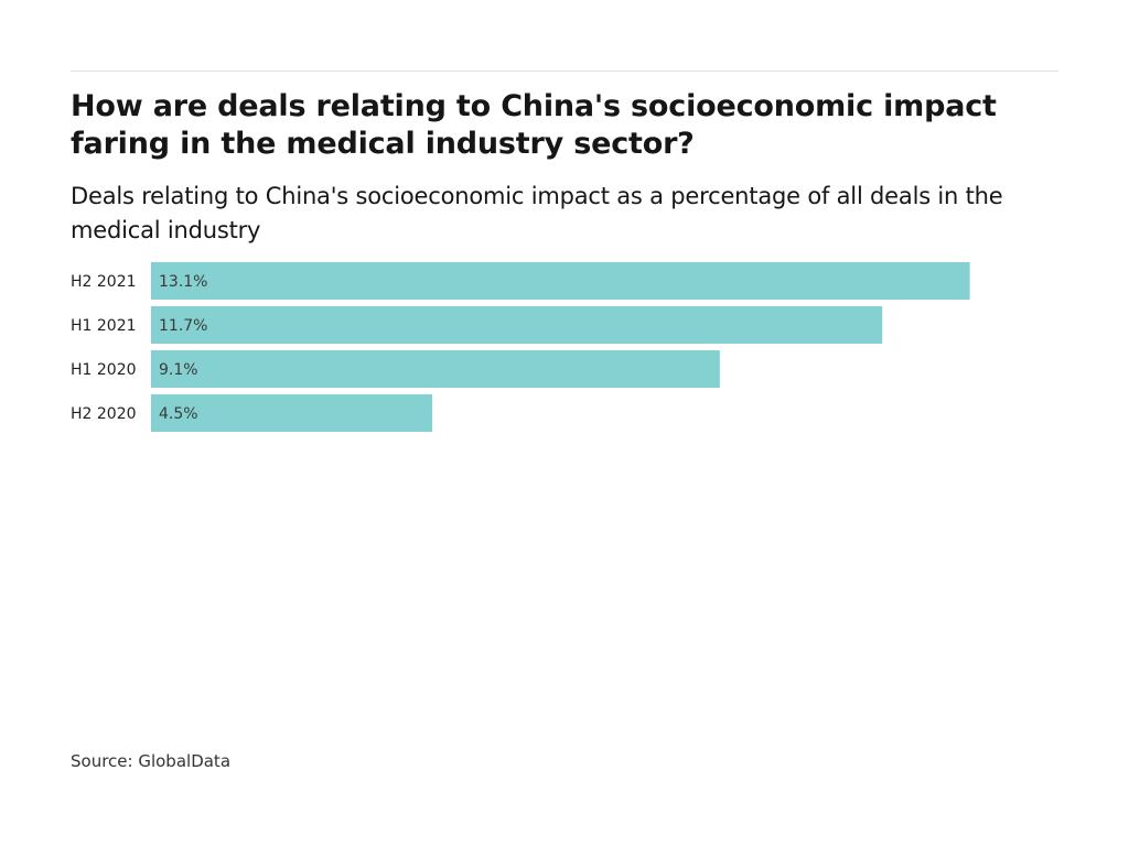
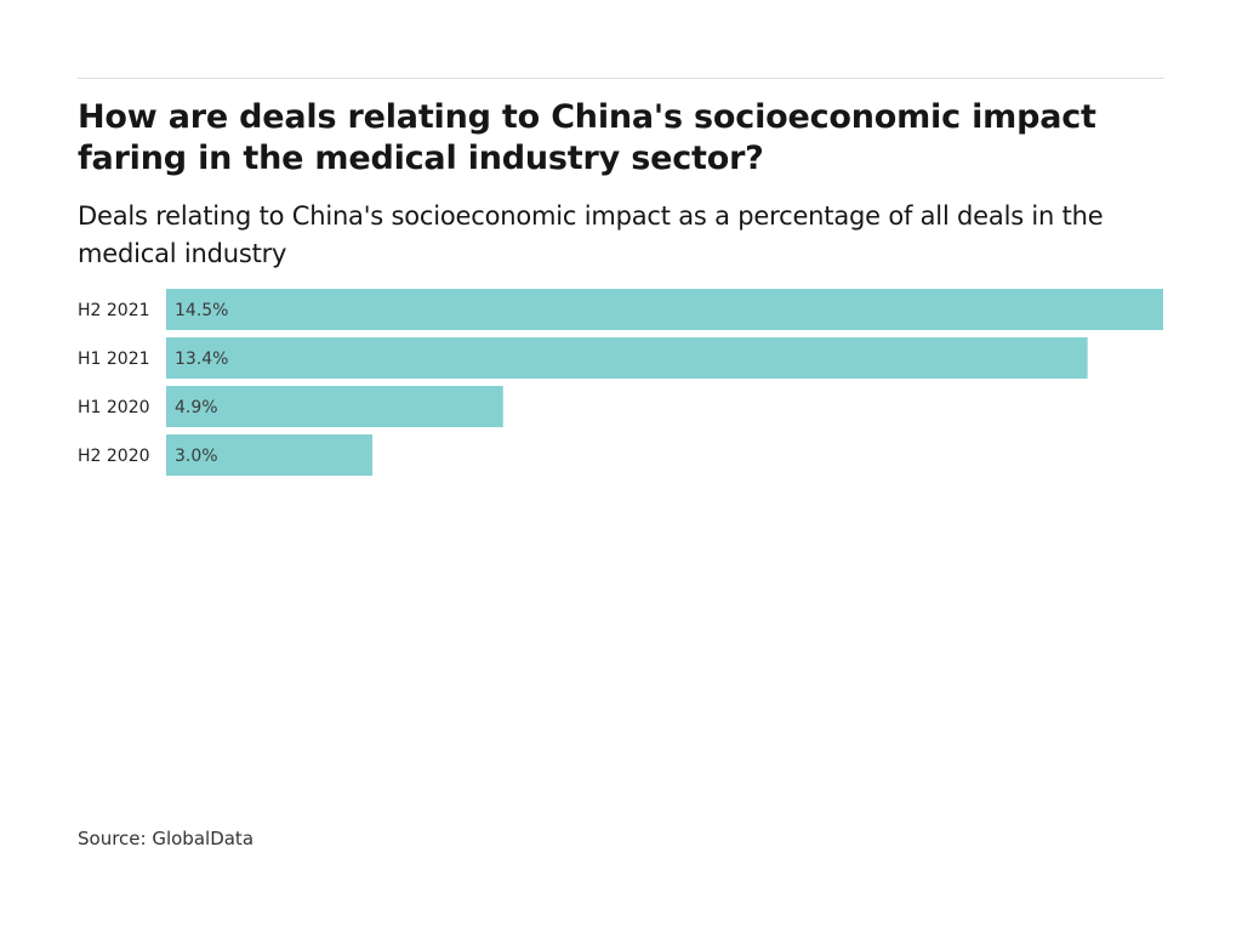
H2 2021: 13.1% -> 14.5%
H1 2021: 11.7% -> 13.4%
H1 2020: 9.1% -> 4.9%
H2 2020: 4.5% -> 3.0%
